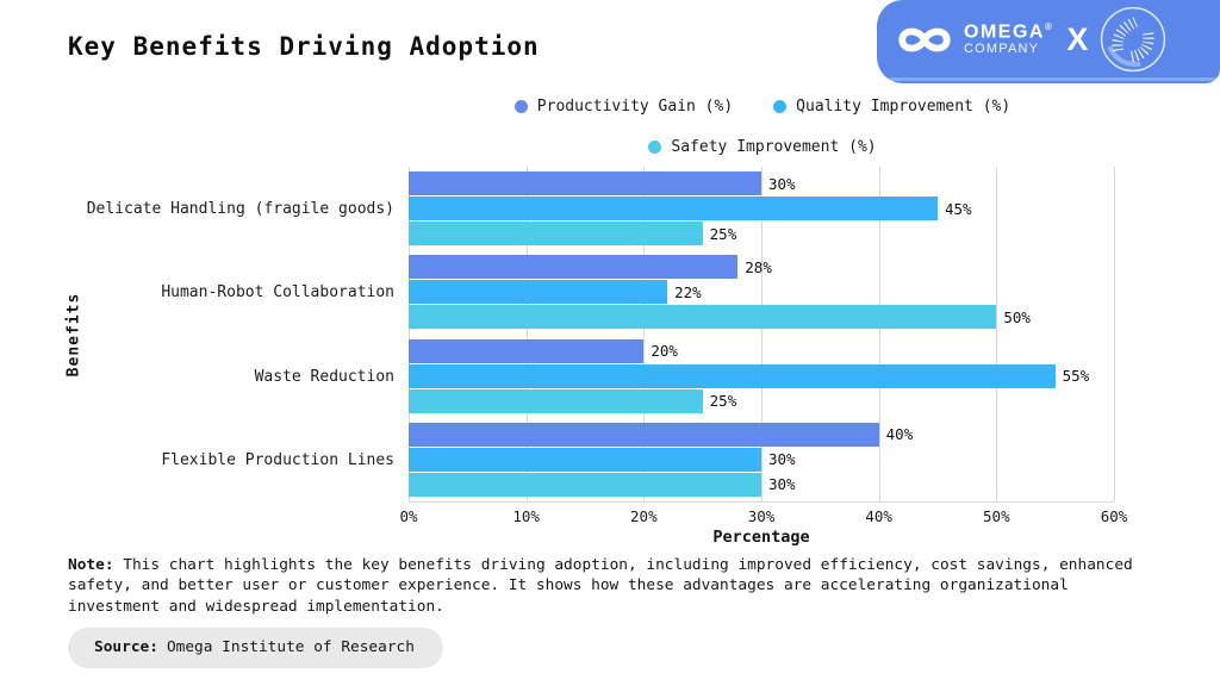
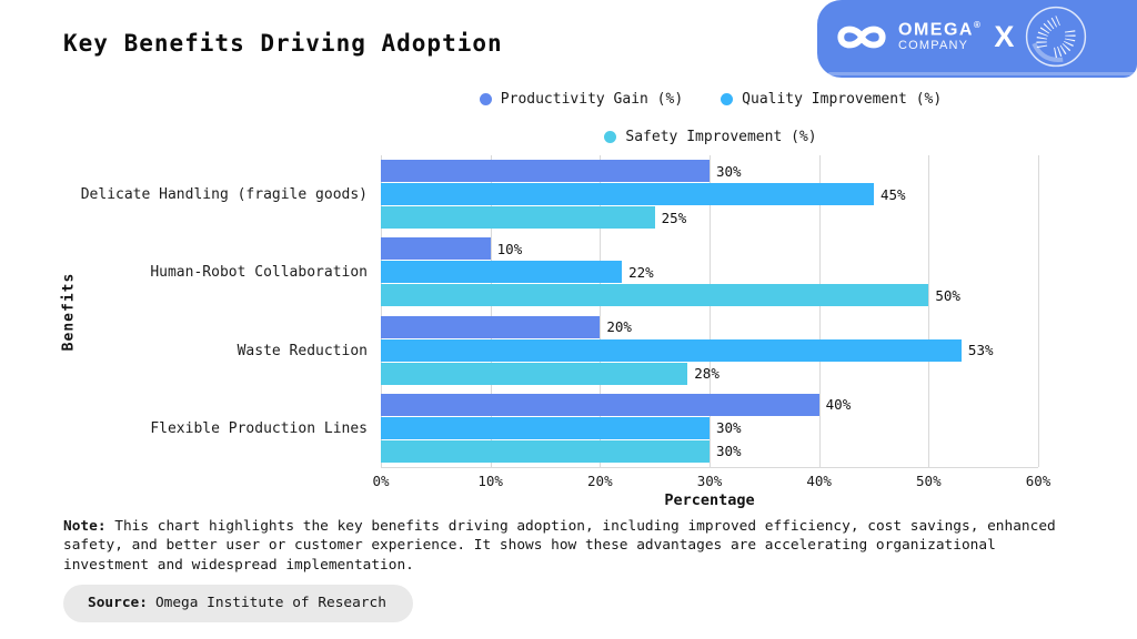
Productivity Gain (%)/Human-Robot Collaboration: 28% -> 10%
Quality Improvement (%)/Waste Reduction: 55% -> 53%
Safety Improvement (%)/Waste Reduction: 25% -> 28%
